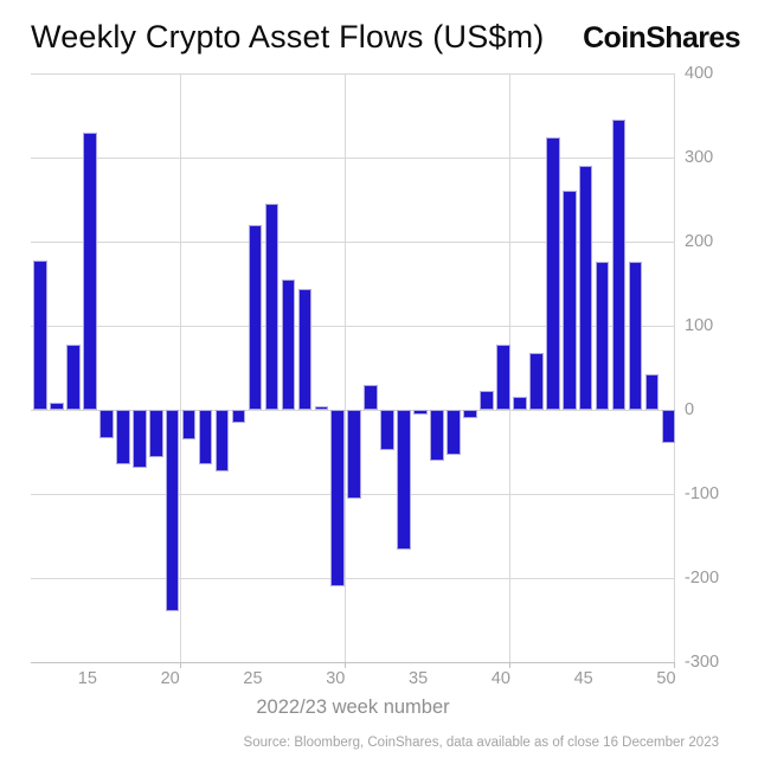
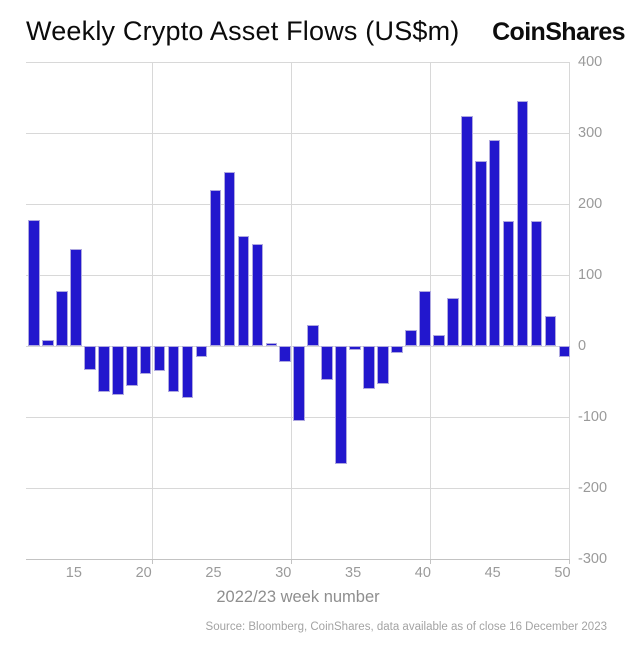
15: 330 -> 140
20: -240 -> -40
30: -210 -> -20
50: -40 -> -20
